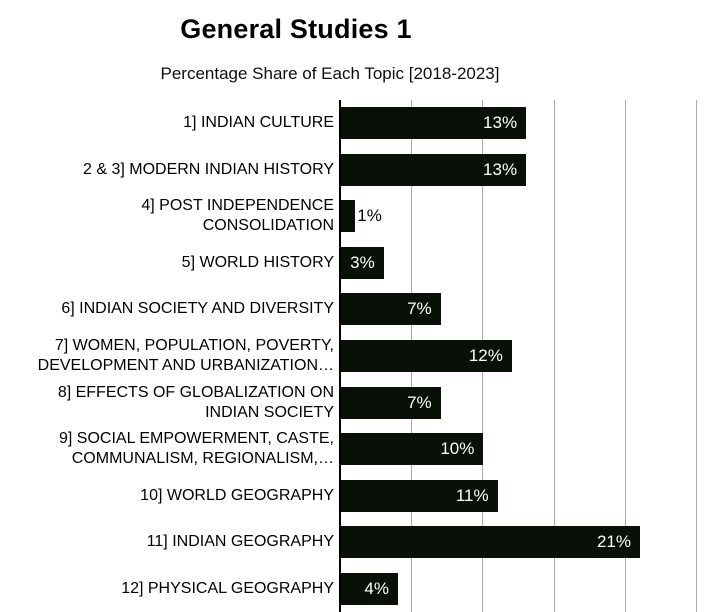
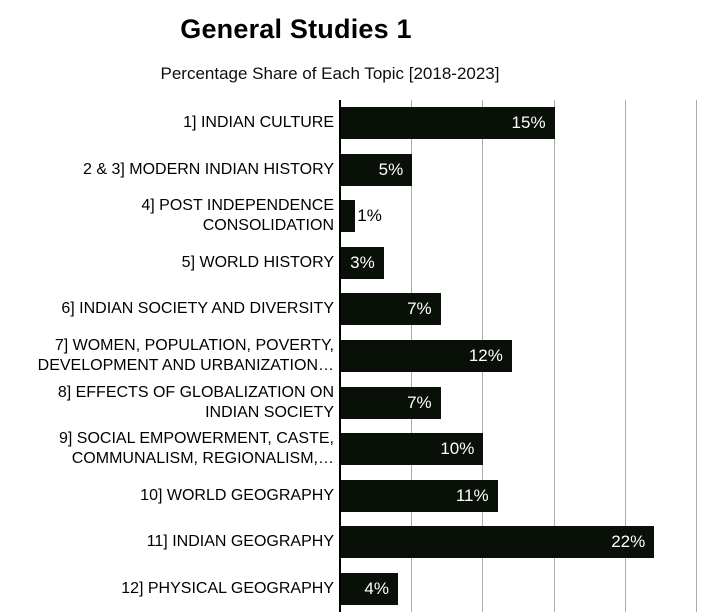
1] INDIAN CULTURE: 13% -> 15%
2 & 3] MODERN INDIAN HISTORY: 13% -> 5%
11] INDIAN GEOGRAPHY: 21% -> 22%
